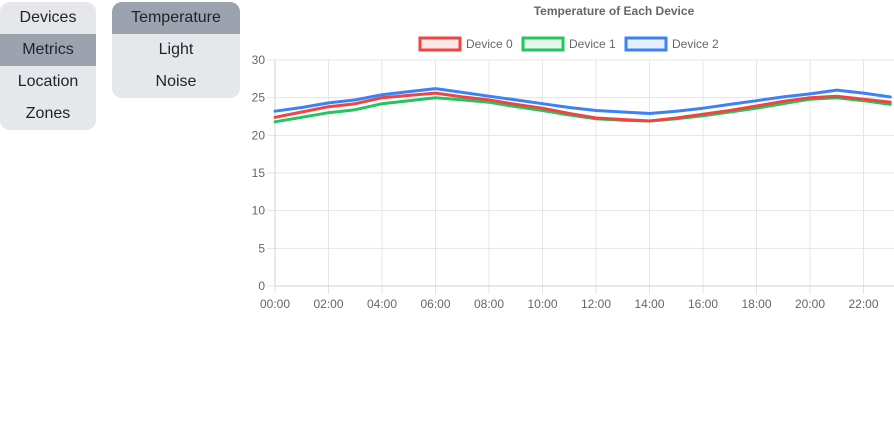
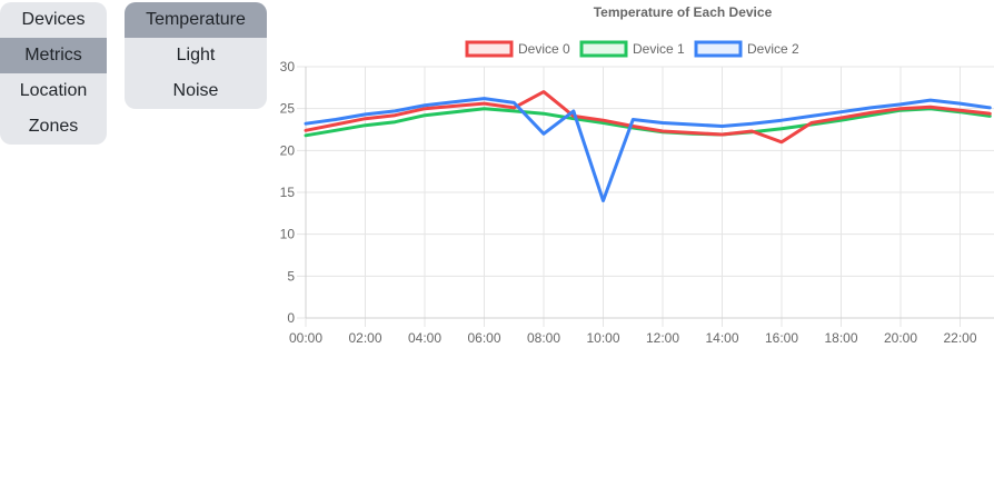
Device 0/08:00: 25 -> 27
Device 2/08:00: 25 -> 22
Device 2/10:00: 24 -> 14
Device 0/16:00: 23 -> 21
